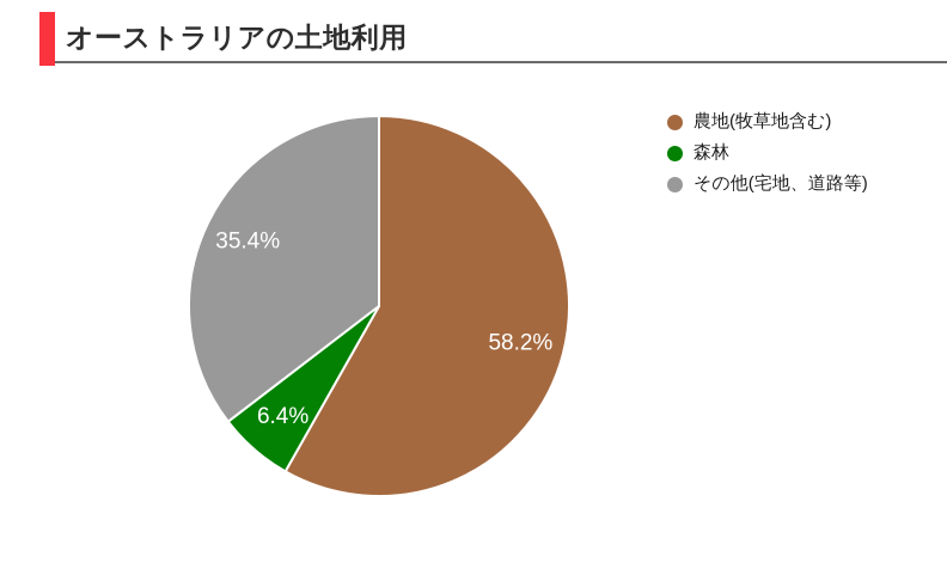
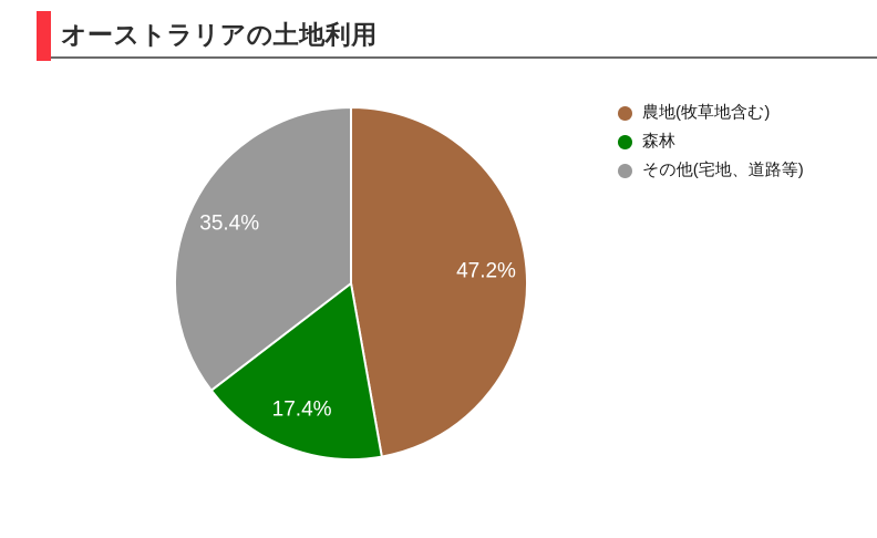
農地(牧草地含む): 58.2% -> 47.2%
森林: 6.4% -> 17.4%
